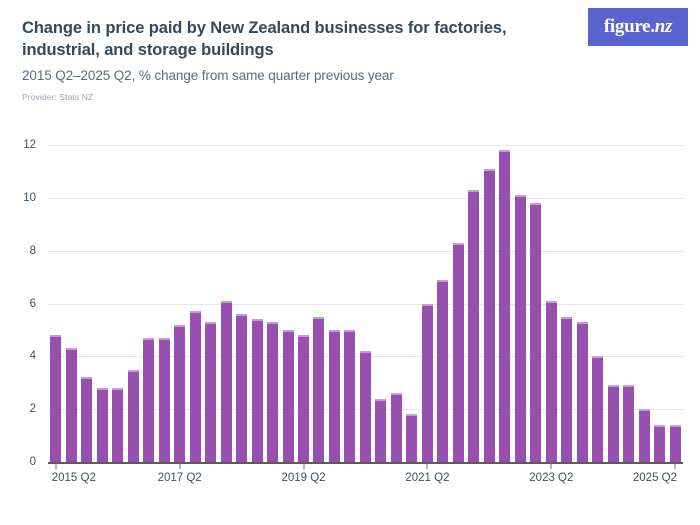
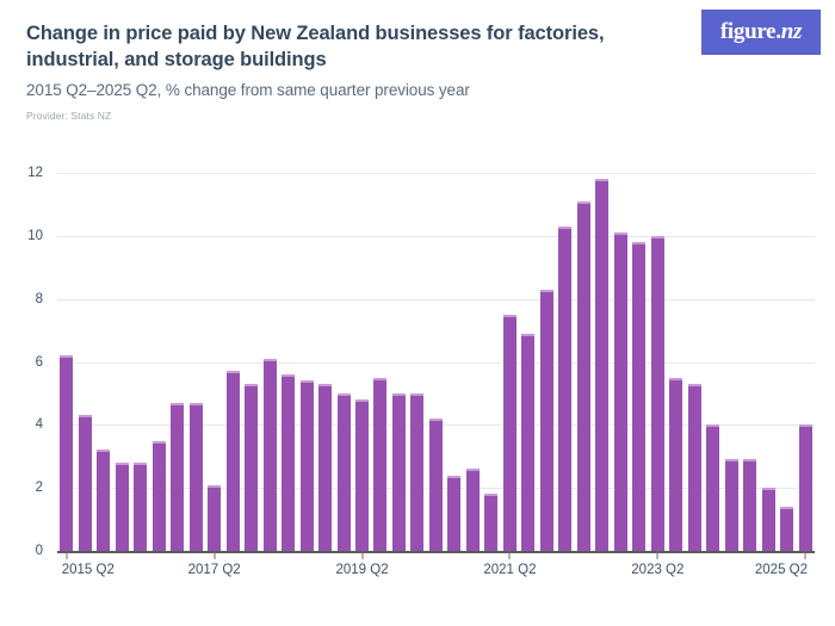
2015 Q2: 4.8 -> 6.2
2017 Q2: 5.2 -> 2.1
2021 Q2: 6.0 -> 7.5
2023 Q2: 6.1 -> 10.0
2025 Q2: 1.4 -> 4.0
